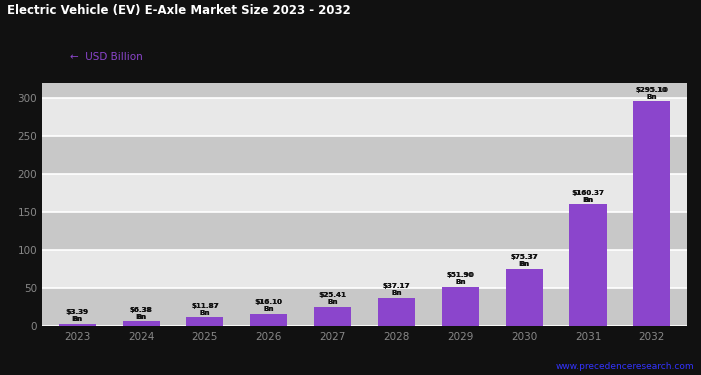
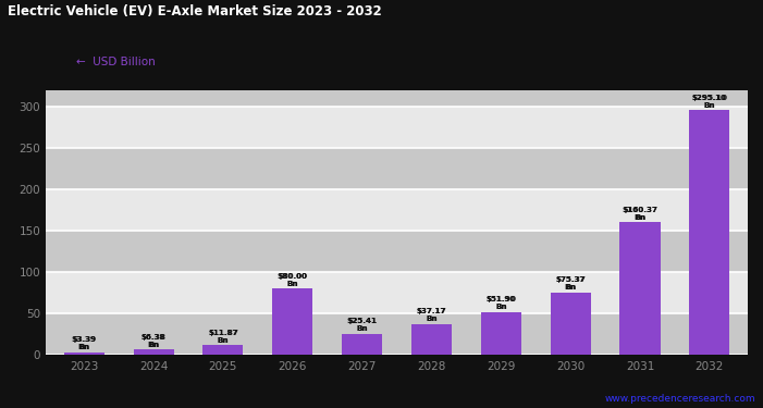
2026: 16 -> 80
